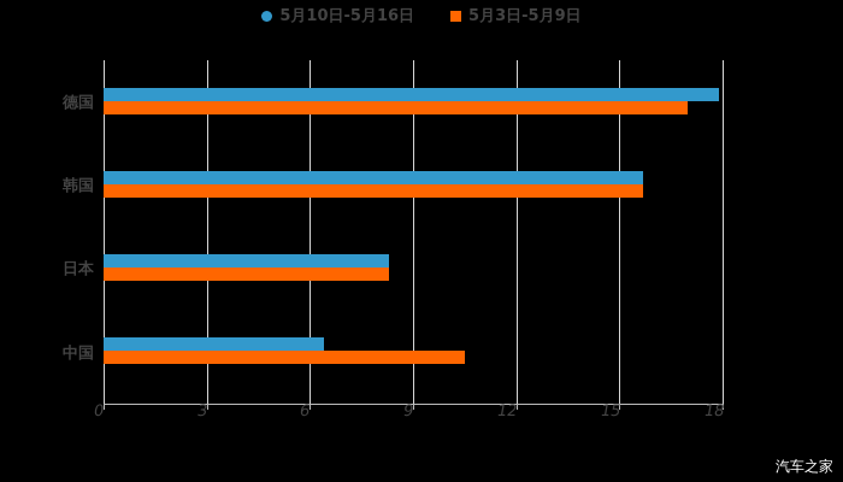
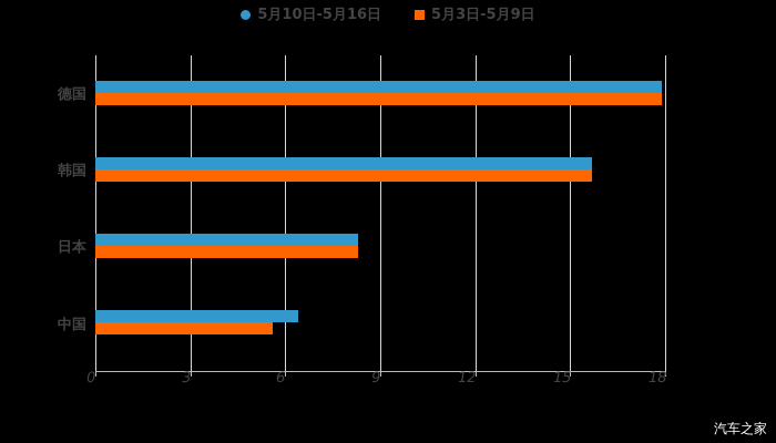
5月3日-5月9日/德国: 17.0 -> 17.9
5月3日-5月9日/中国: 10.5 -> 5.6
